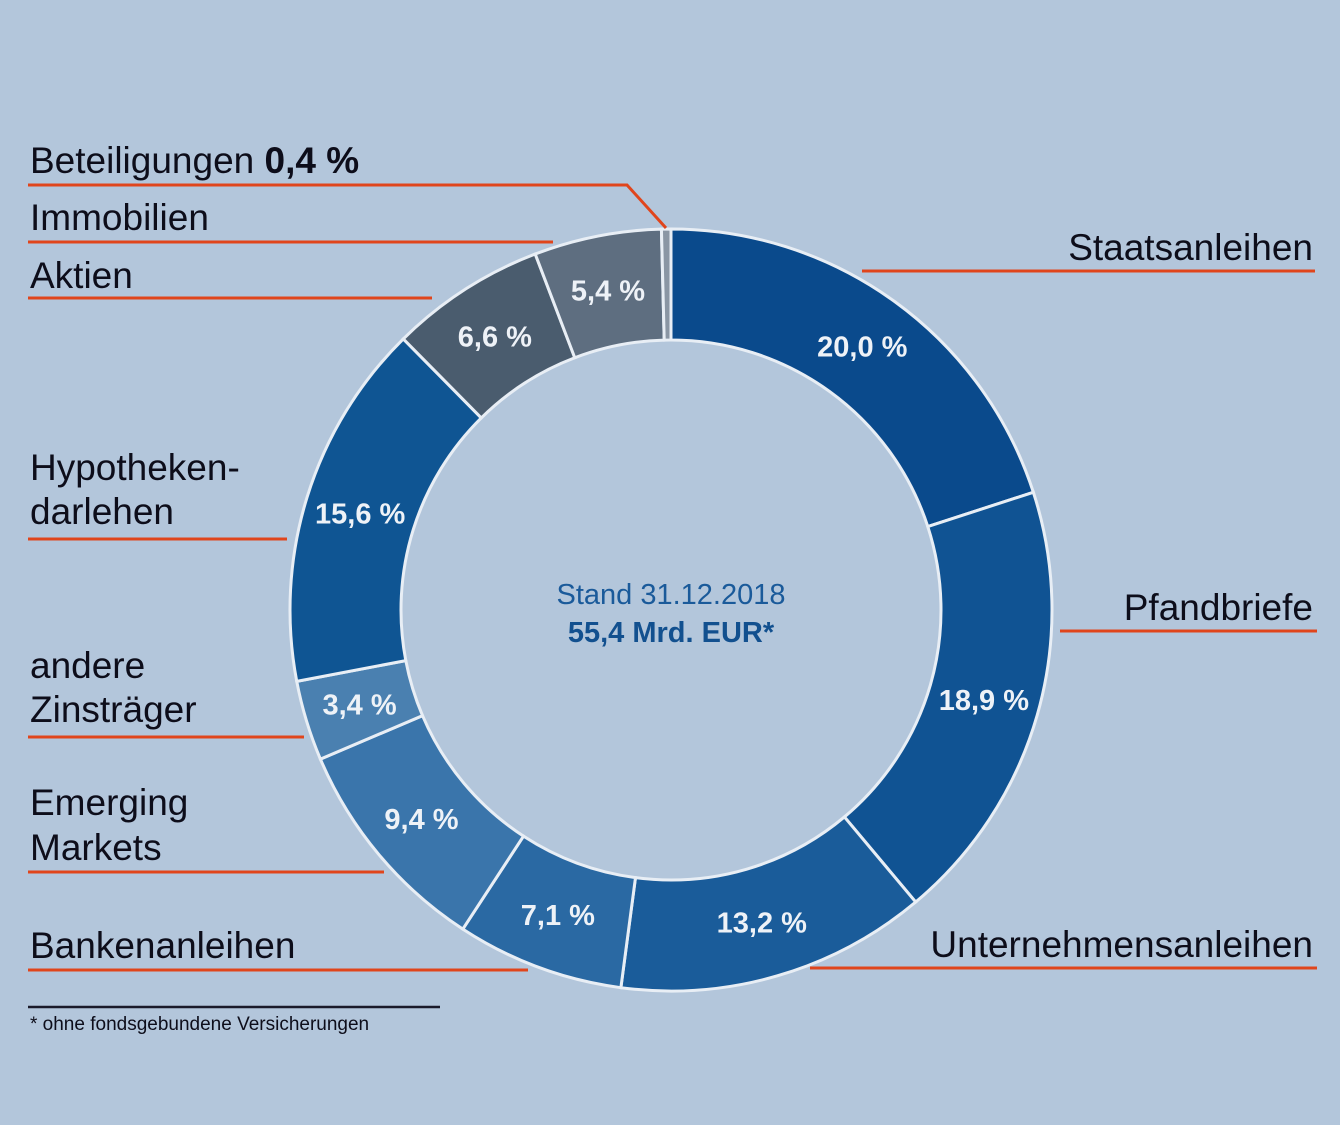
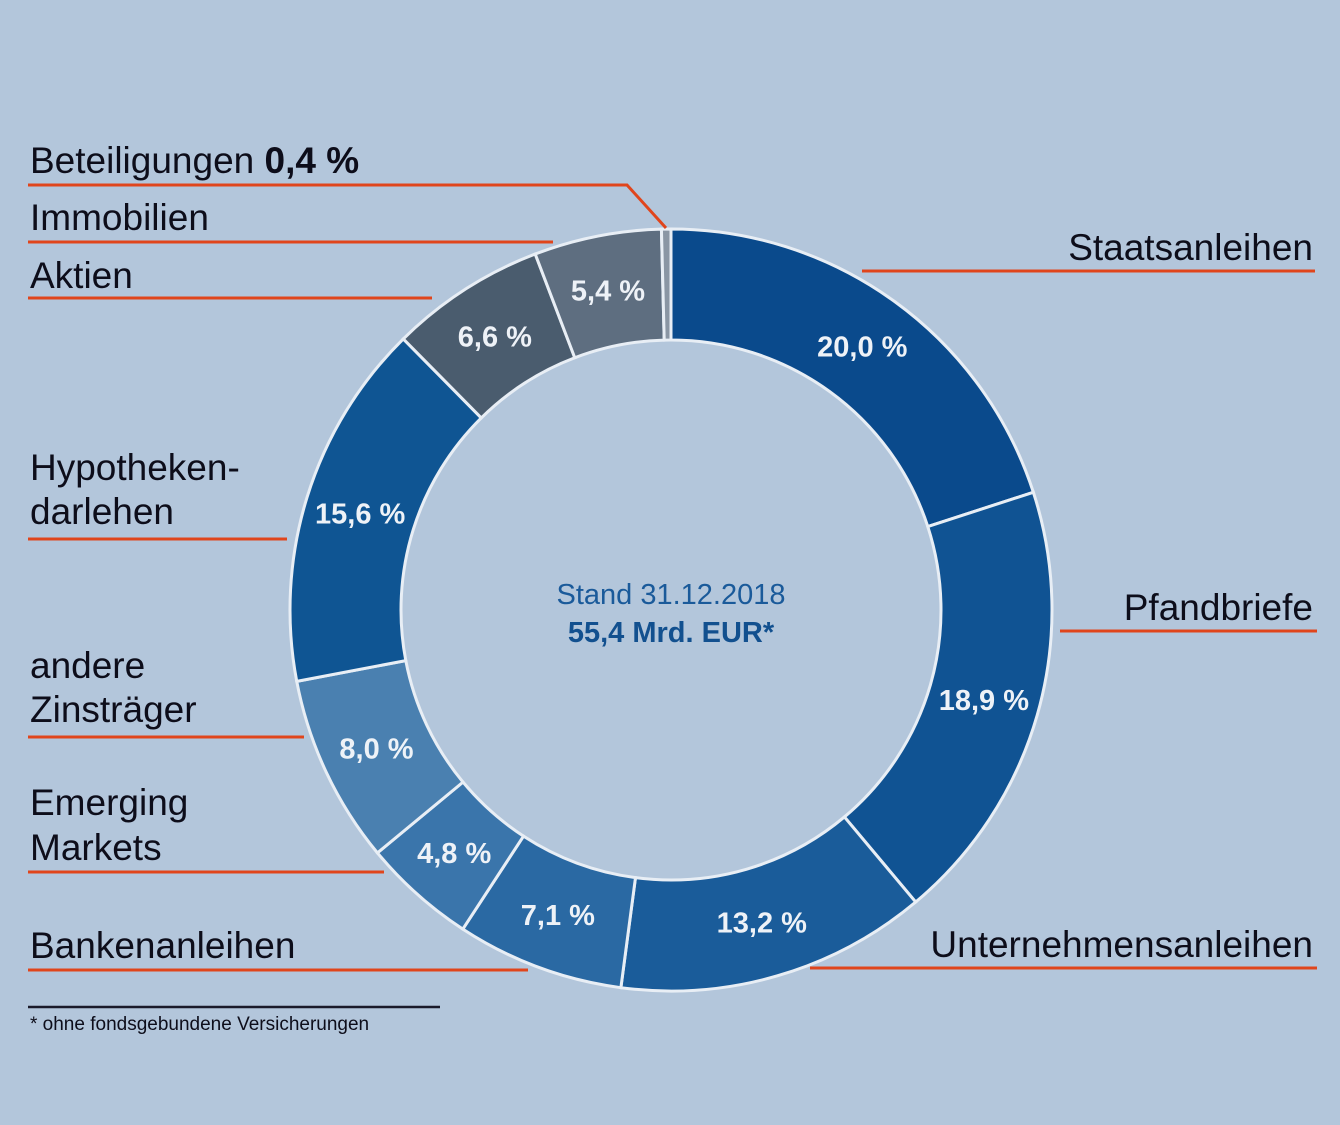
Emerging Markets: 9,4 -> 4,8
andere Zinsträger: 3,4 -> 8,0
